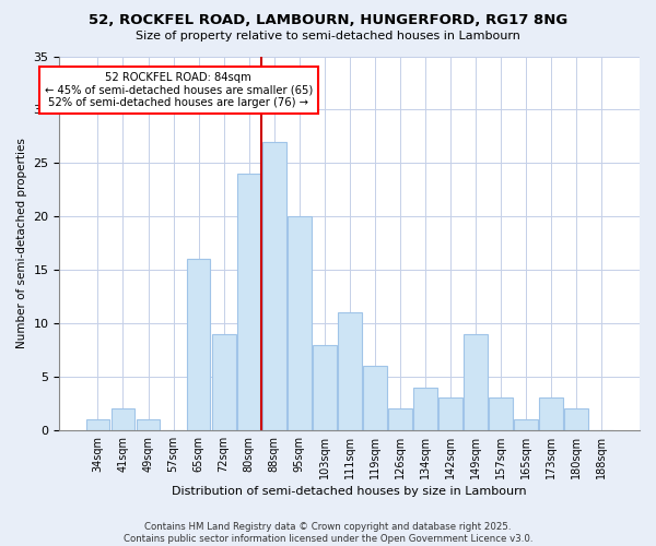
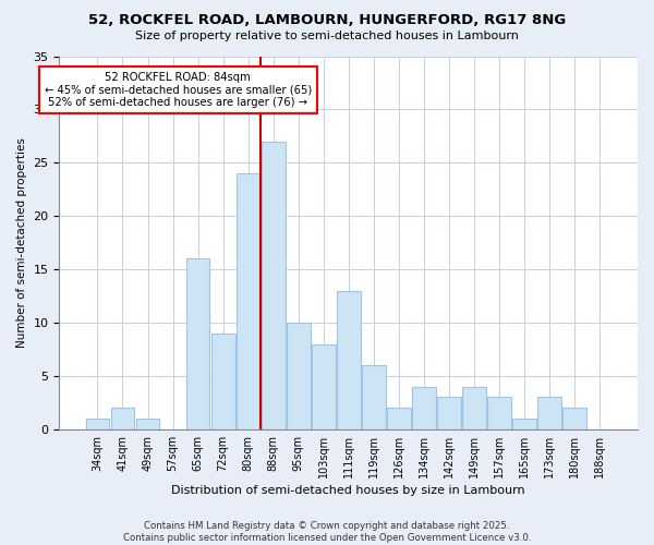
95sqm: 20 -> 10
111sqm: 11 -> 13
149sqm: 9 -> 4
